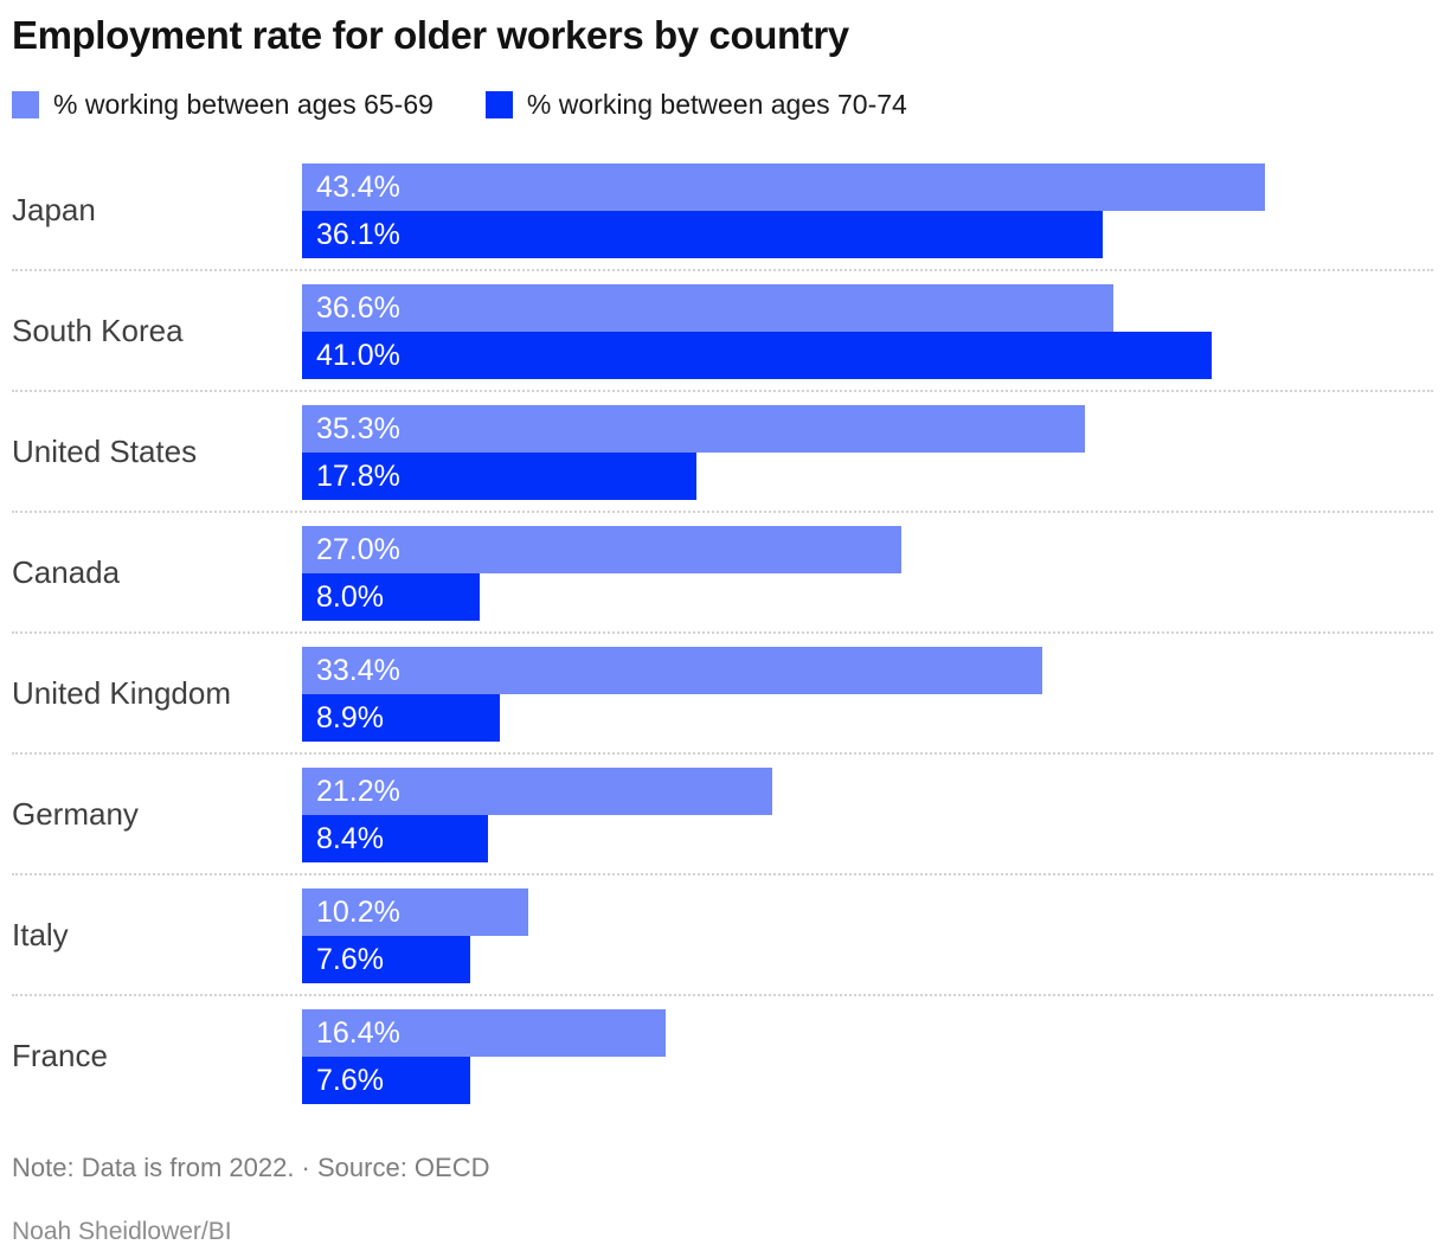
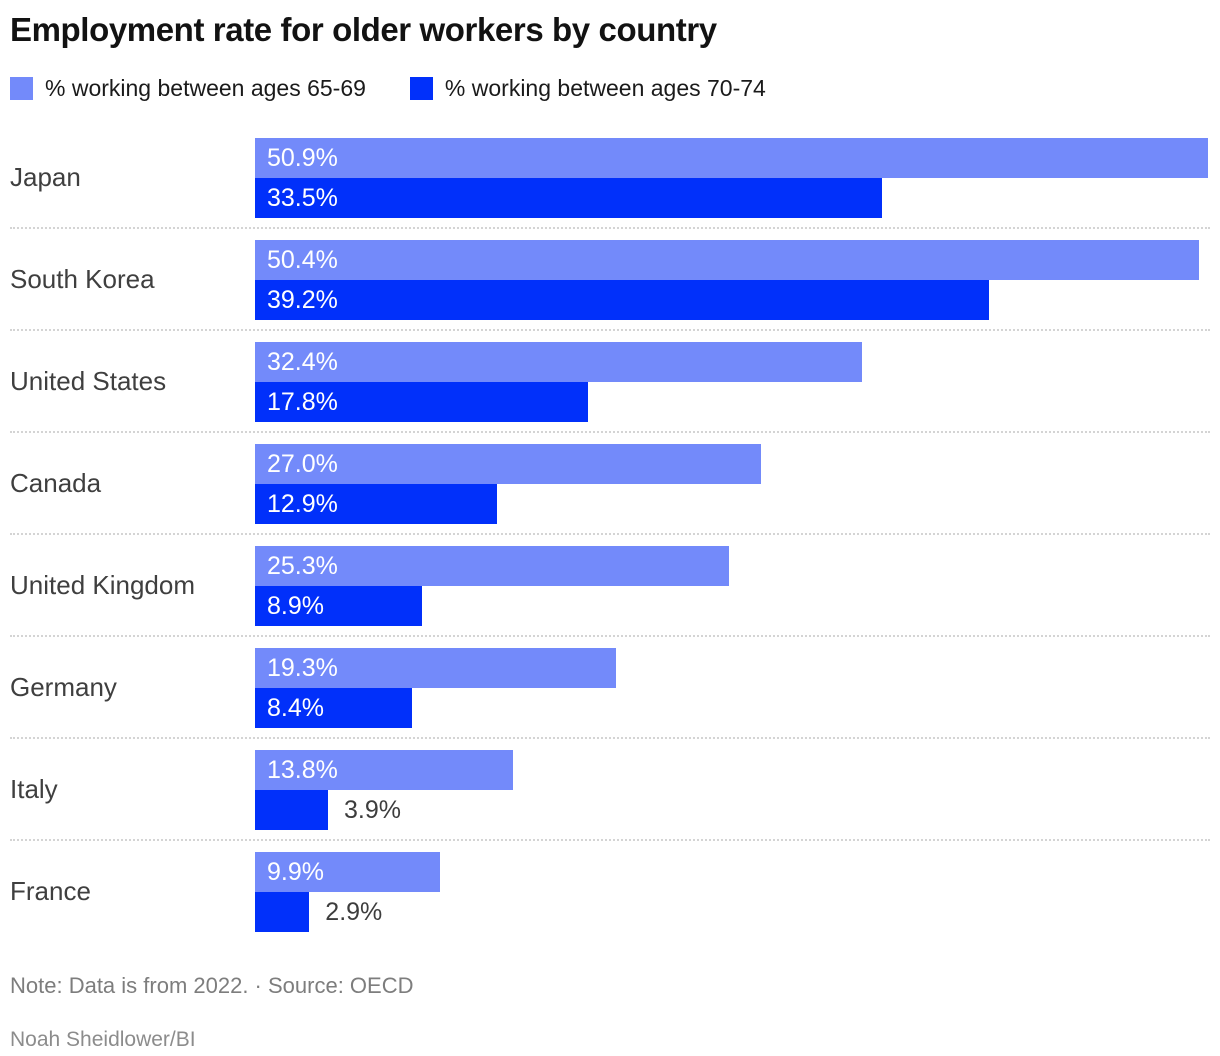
% working between ages 65-69/Japan: 43.4% -> 50.9%
% working between ages 70-74/Japan: 36.1% -> 33.5%
% working between ages 65-69/South Korea: 36.6% -> 50.4%
% working between ages 70-74/South Korea: 41.0% -> 39.2%
% working between ages 65-69/United States: 35.3% -> 32.4%
% working between ages 70-74/Canada: 8.0% -> 12.9%
% working between ages 65-69/United Kingdom: 33.4% -> 25.3%
% working between ages 65-69/Germany: 21.2% -> 19.3%
% working between ages 65-69/Italy: 10.2% -> 13.8%
% working between ages 70-74/Italy: 7.6% -> 3.9%
% working between ages 65-69/France: 16.4% -> 9.9%
% working between ages 70-74/France: 7.6% -> 2.9%
